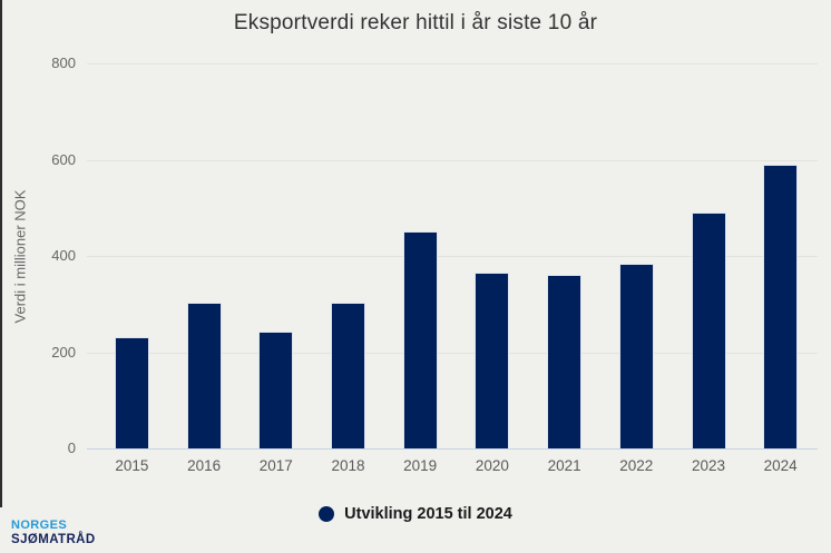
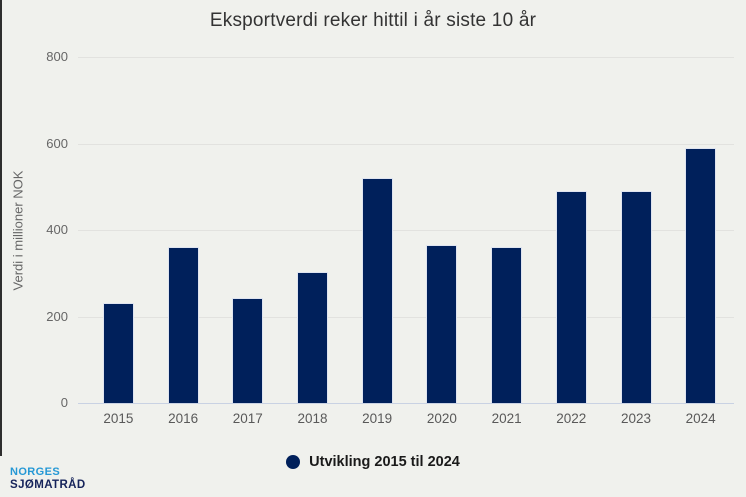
2016: 300 -> 360
2019: 450 -> 520
2022: 380 -> 490
